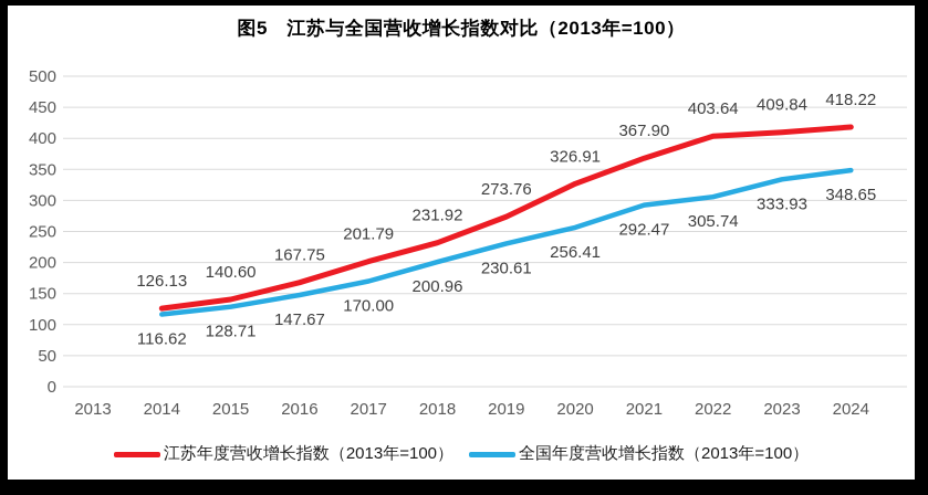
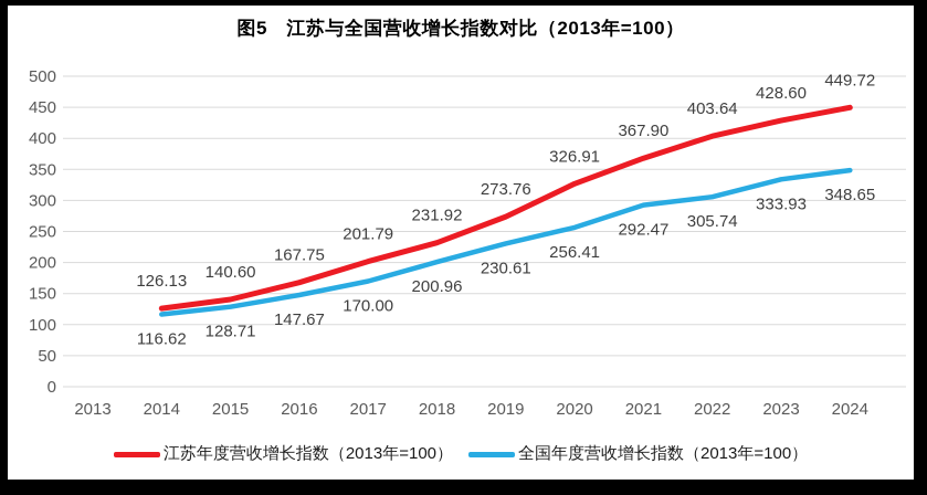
江苏年度营收增长指数（2013年=100）/2023: 409.84 -> 428.60
江苏年度营收增长指数（2013年=100）/2024: 418.22 -> 449.72
